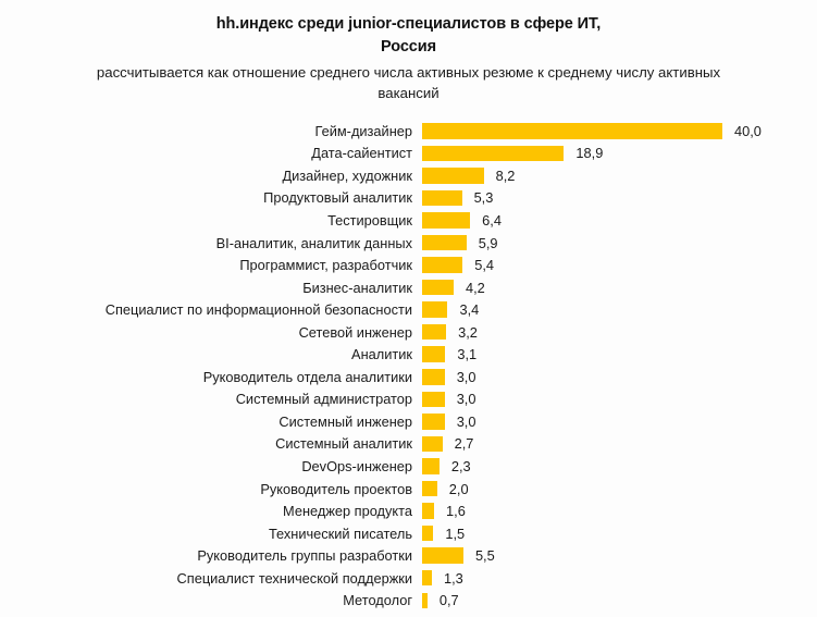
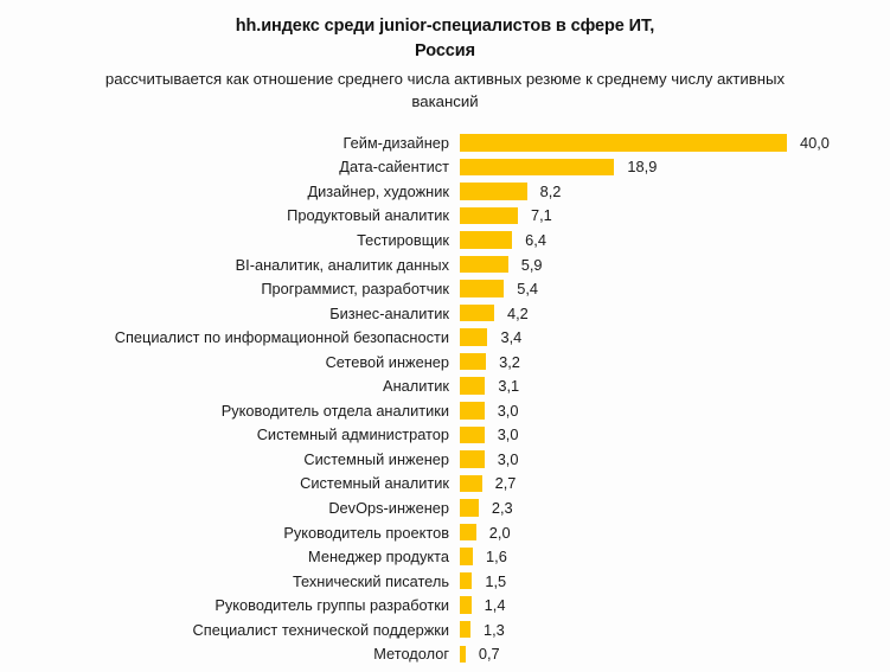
Продуктовый аналитик: 5,3 -> 7,1
Руководитель группы разработки: 5,5 -> 1,4
